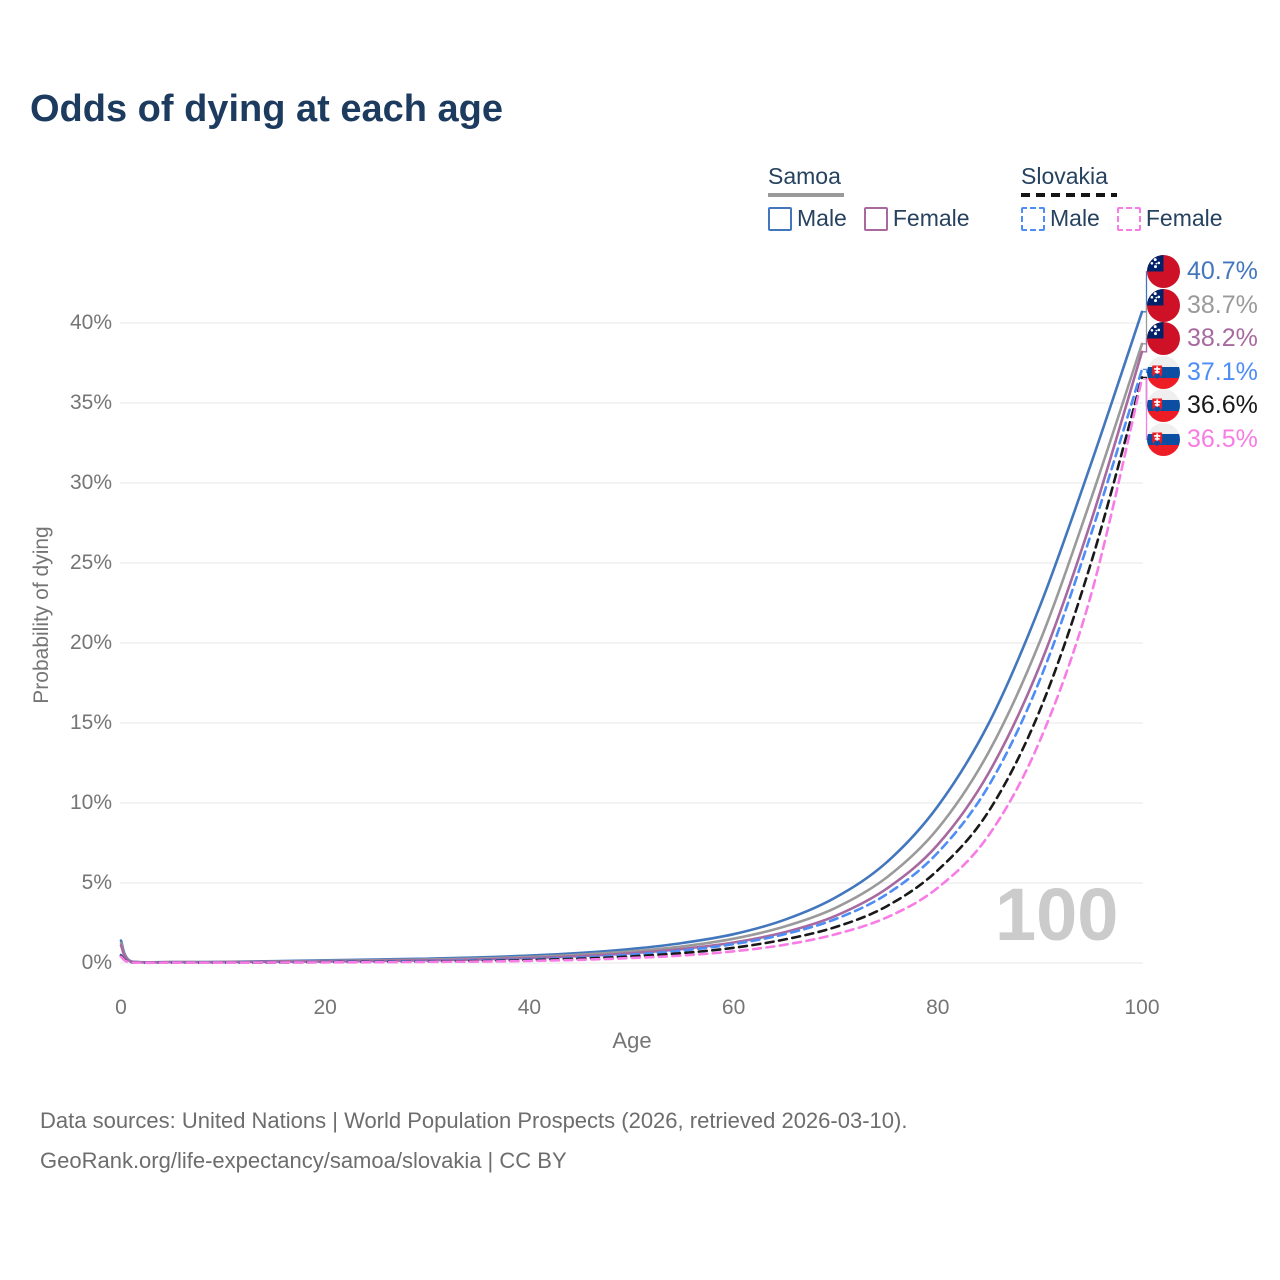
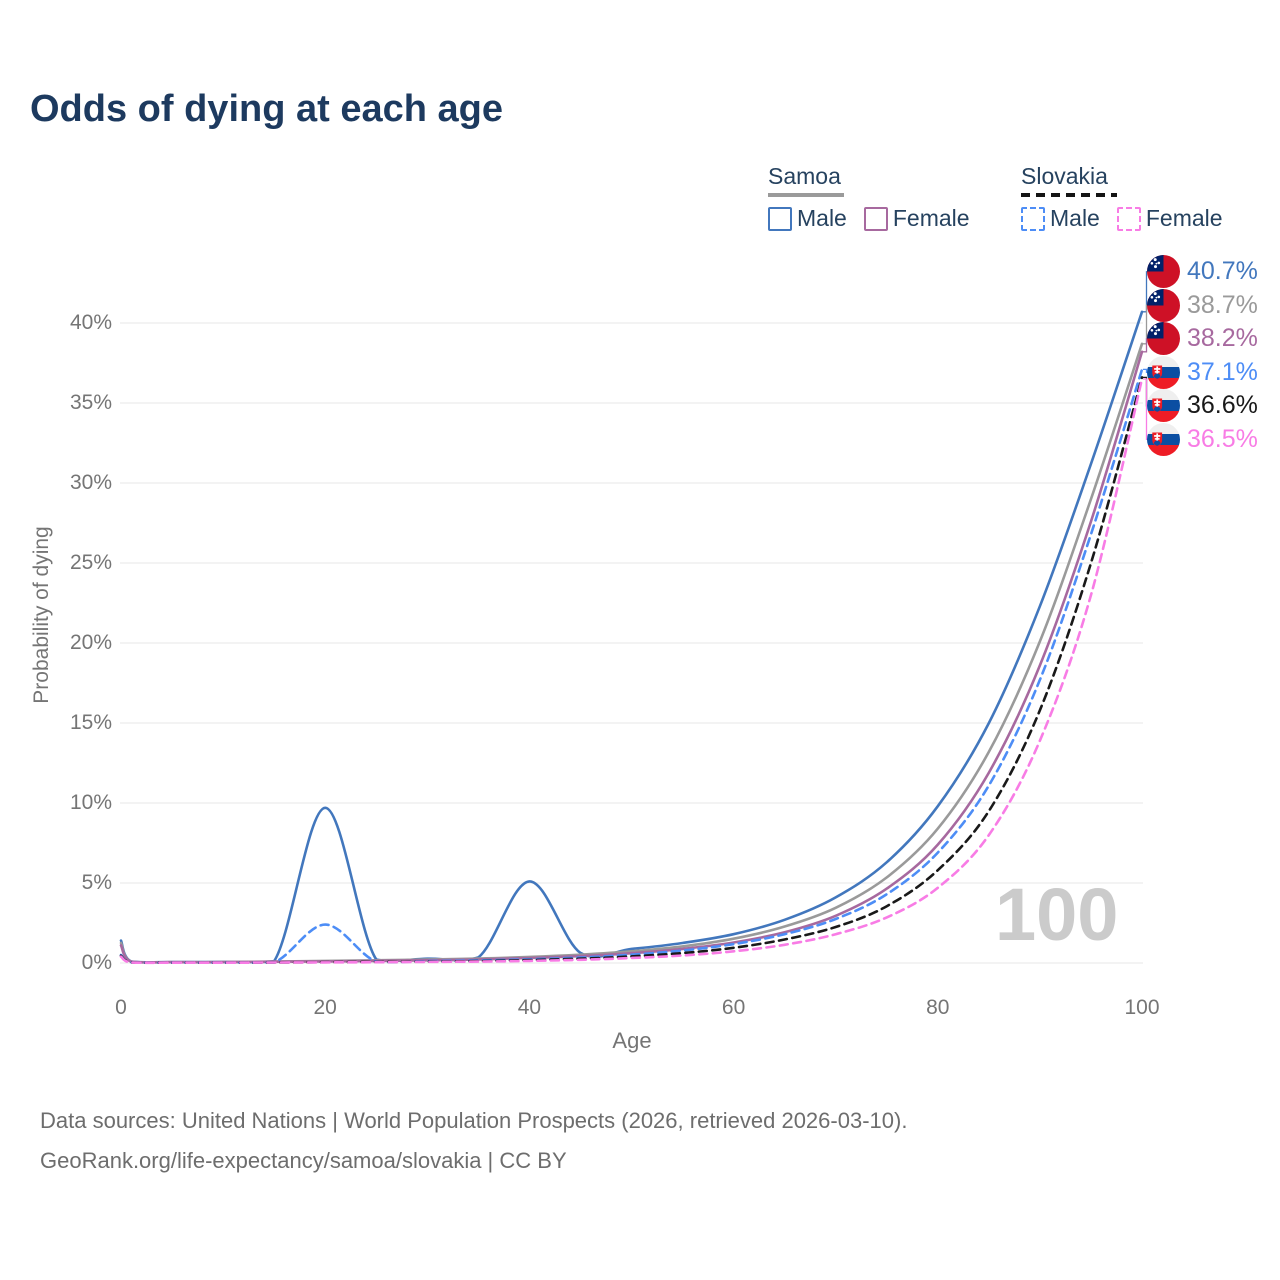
Samoa Male/20: 0.2% -> 9.7%
Slovakia Male/20: 0.1% -> 2.4%
Samoa Male/40: 0.5% -> 5.1%
